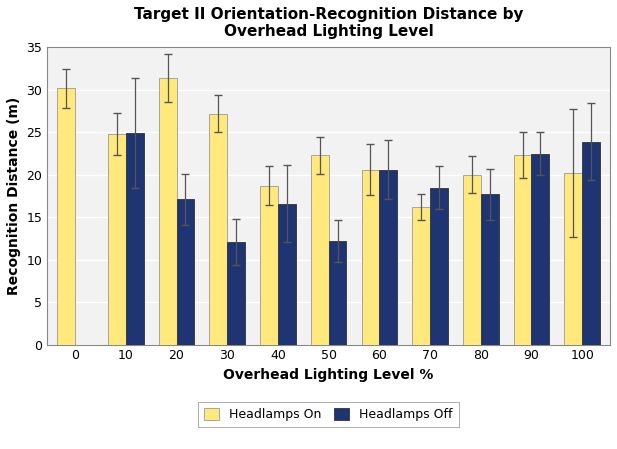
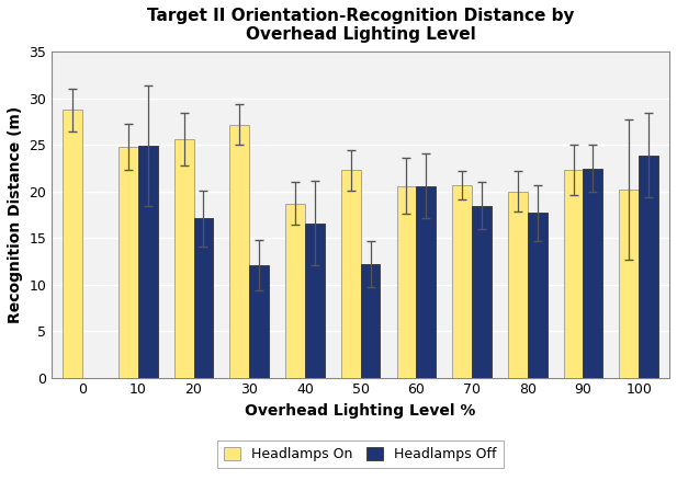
Headlamps On/0: 30.2 -> 28.8
Headlamps On/20: 31.4 -> 25.6
Headlamps On/70: 16.2 -> 20.7
